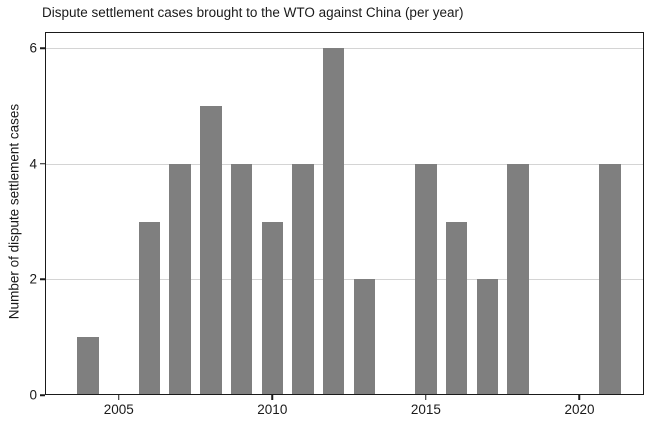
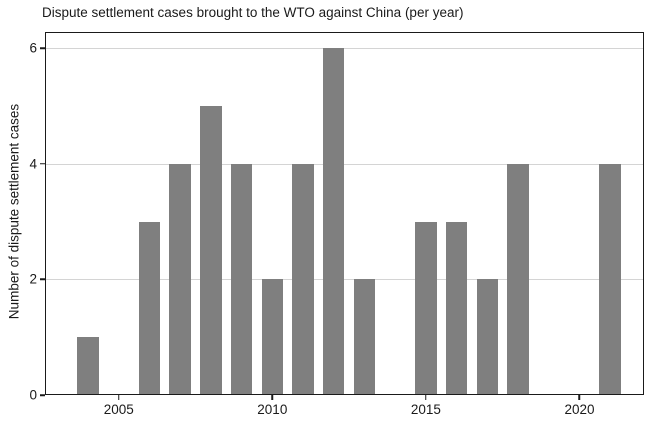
2010: 3 -> 2
2015: 4 -> 3
